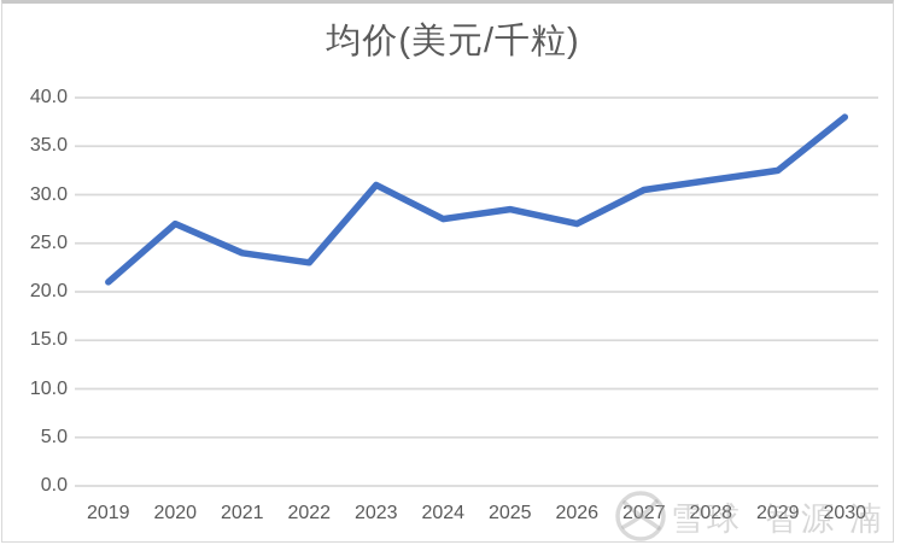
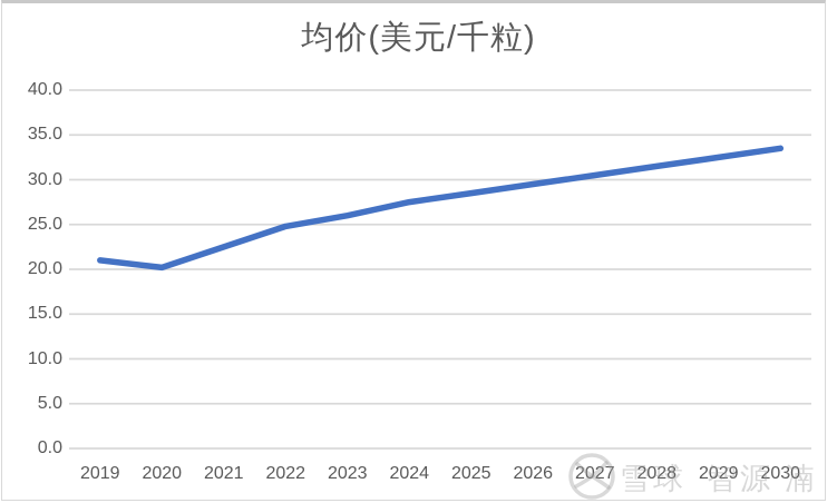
2020: 27 -> 20
2021: 24 -> 22
2022: 23 -> 25
2023: 31 -> 26
2026: 27 -> 30
2030: 38 -> 34
